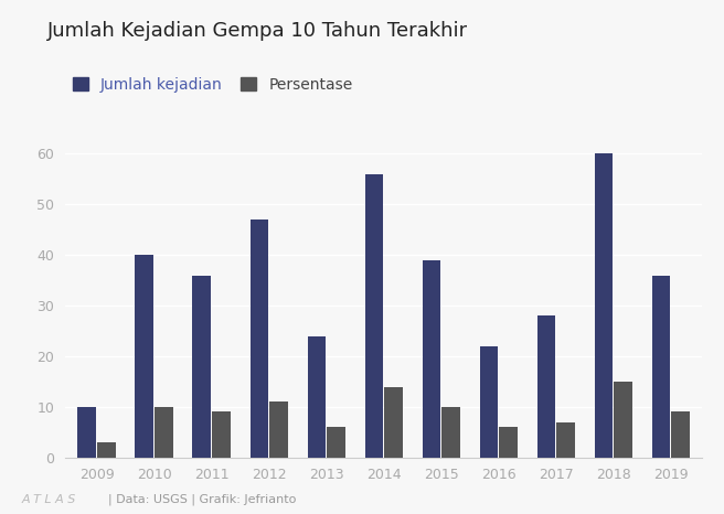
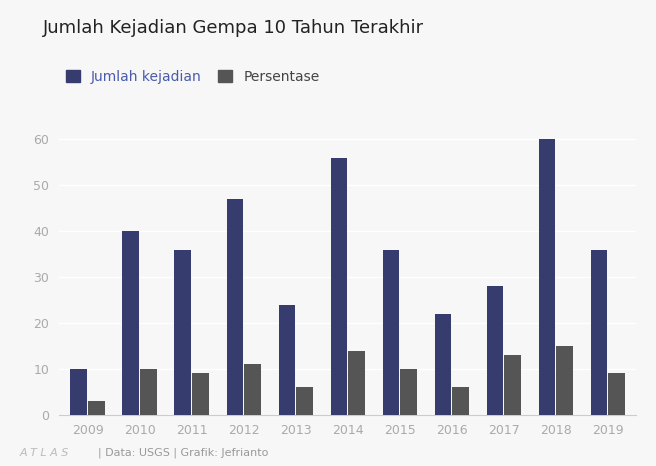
Jumlah kejadian/2015: 39 -> 36
Persentase/2017: 7 -> 13
